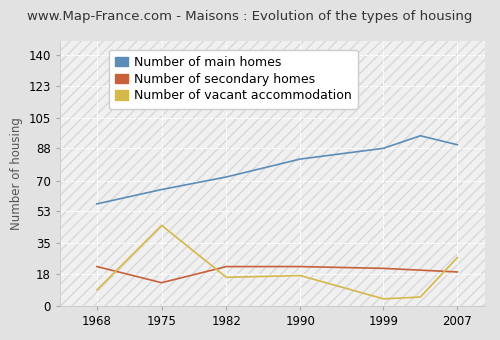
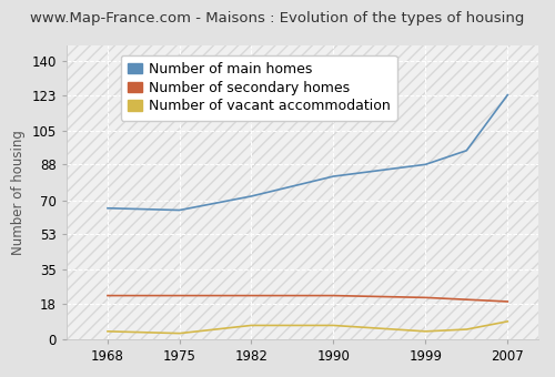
Number of main homes/1968: 57 -> 66
Number of vacant accommodation/1968: 9 -> 4
Number of secondary homes/1975: 13 -> 22
Number of vacant accommodation/1975: 45 -> 3
Number of vacant accommodation/1982: 16 -> 7
Number of vacant accommodation/1990: 17 -> 7
Number of main homes/2007: 90 -> 123
Number of vacant accommodation/2007: 27 -> 9
